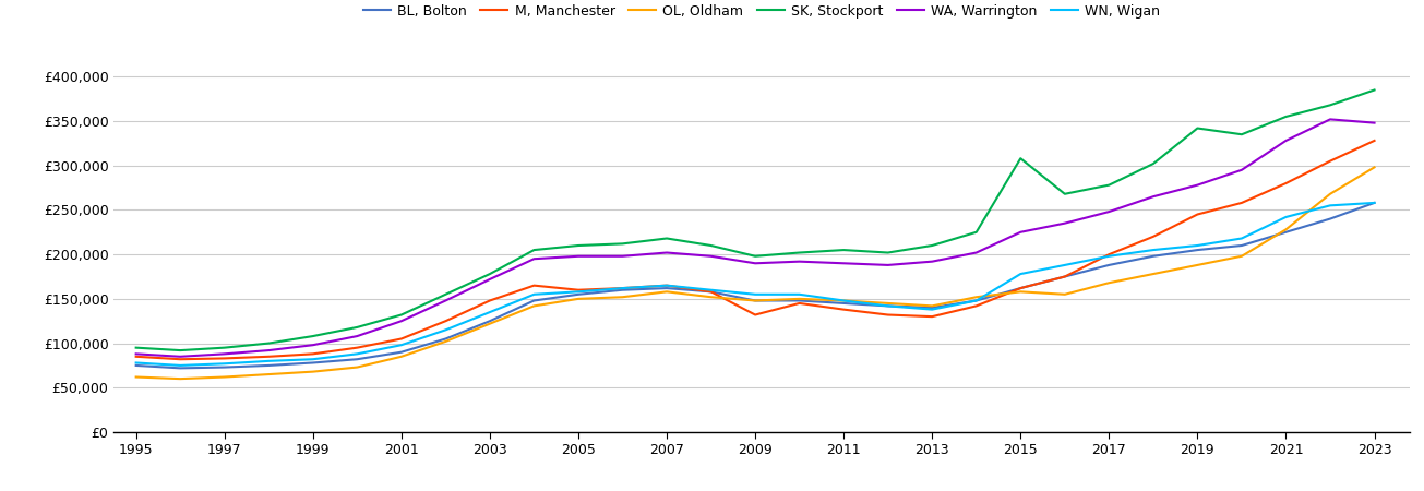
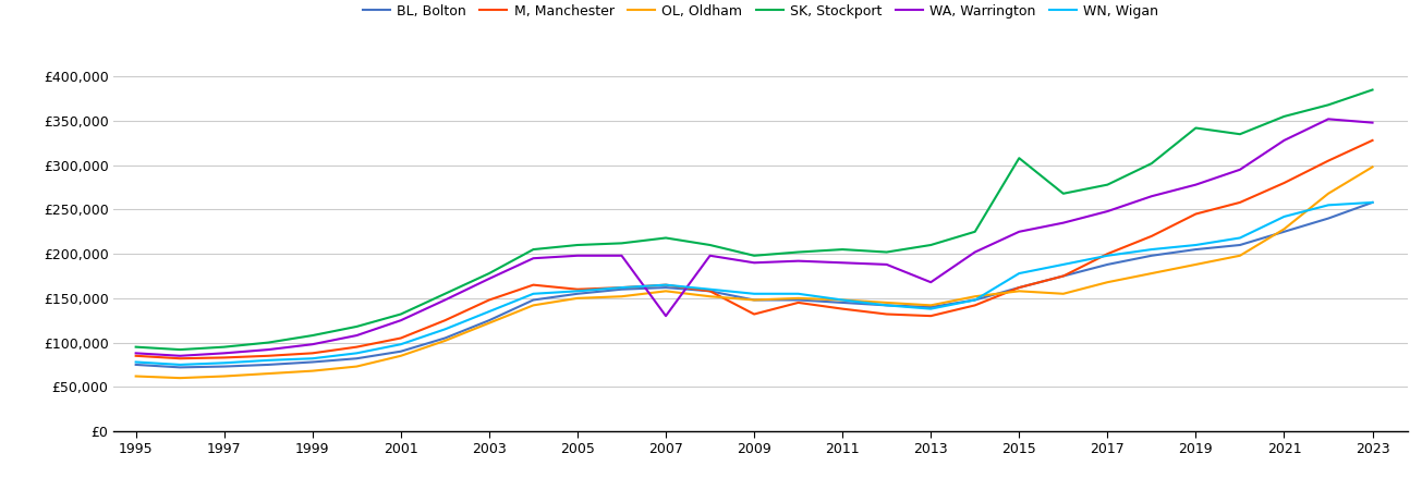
WA, Warrington/2007: £202,000 -> £130,000
WA, Warrington/2013: £192,000 -> £168,000
